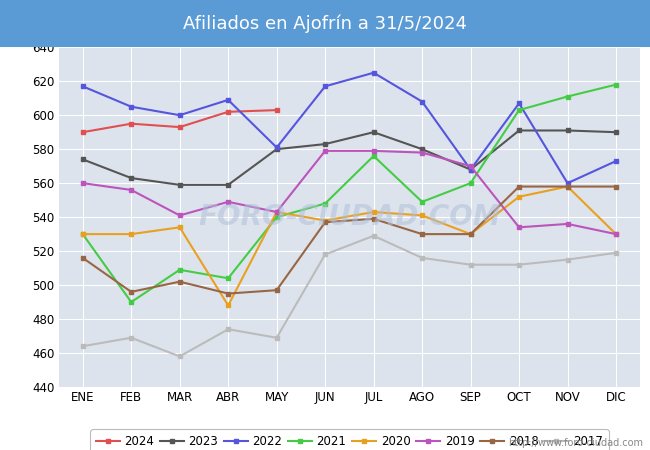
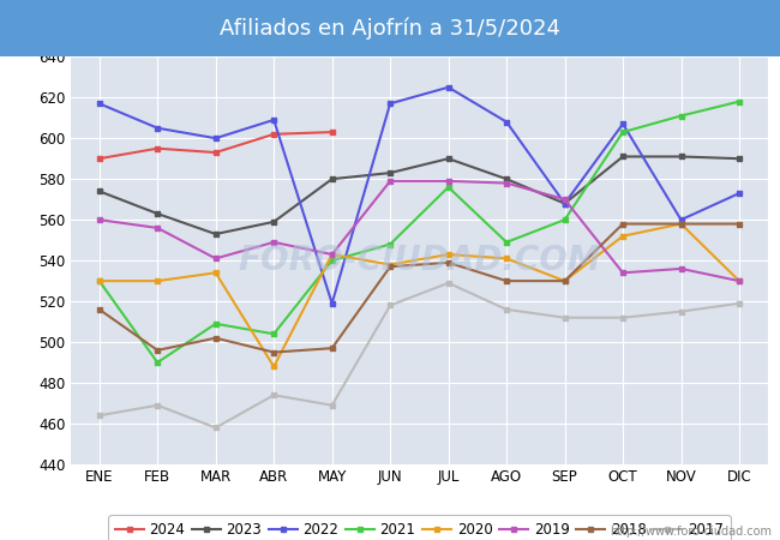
2023/MAR: 559 -> 553
2022/MAY: 581 -> 519
